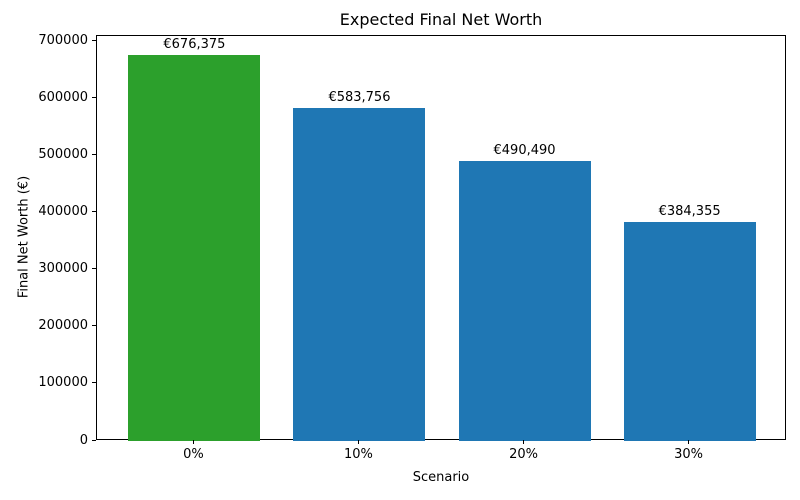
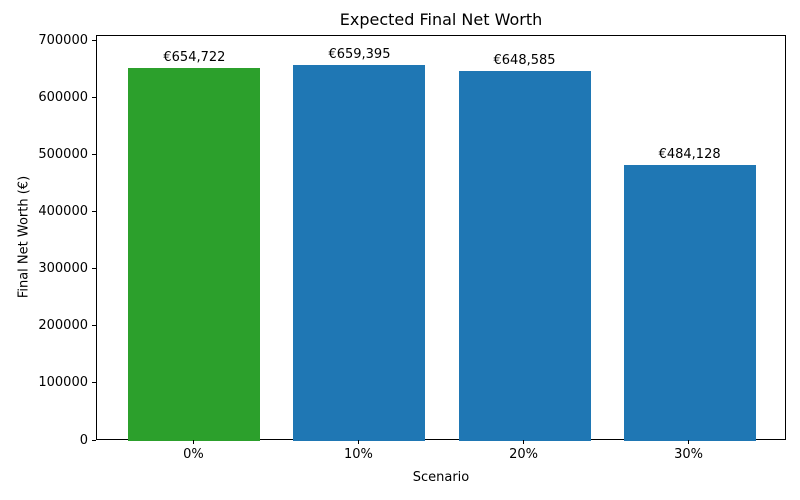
0%: €676,375 -> €654,722
10%: €583,756 -> €659,395
20%: €490,490 -> €648,585
30%: €384,355 -> €484,128
